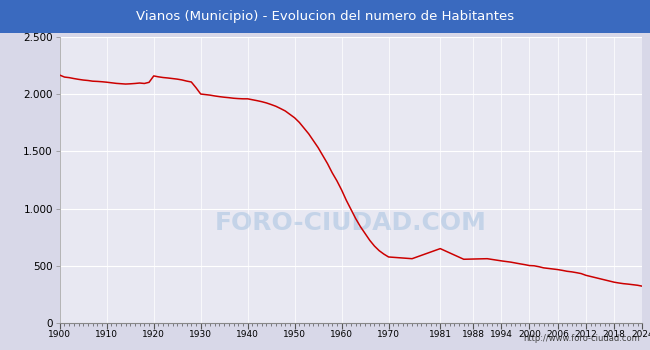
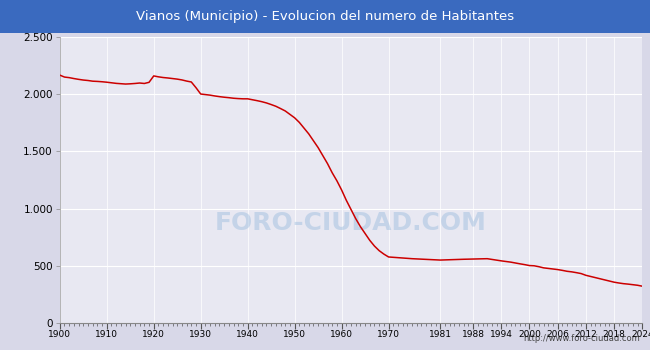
1981: 650 -> 550
